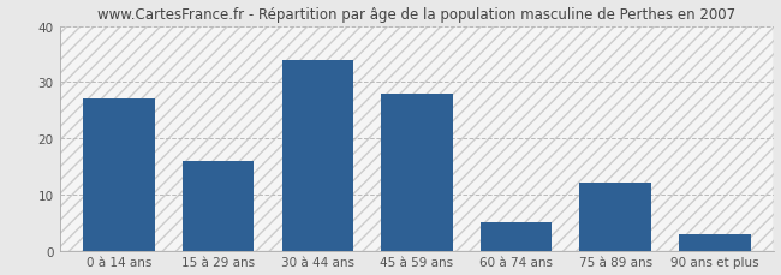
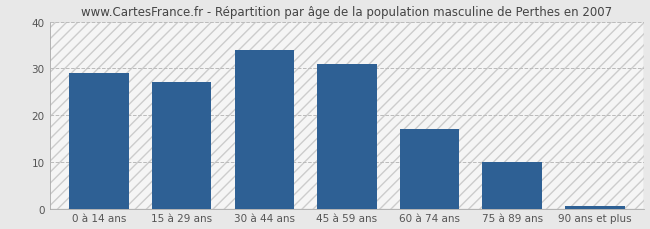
0 à 14 ans: 27.0 -> 29.0
15 à 29 ans: 16.0 -> 27.0
45 à 59 ans: 28.0 -> 31.0
60 à 74 ans: 5.0 -> 17.0
75 à 89 ans: 12.0 -> 10.0
90 ans et plus: 3.0 -> 0.5
